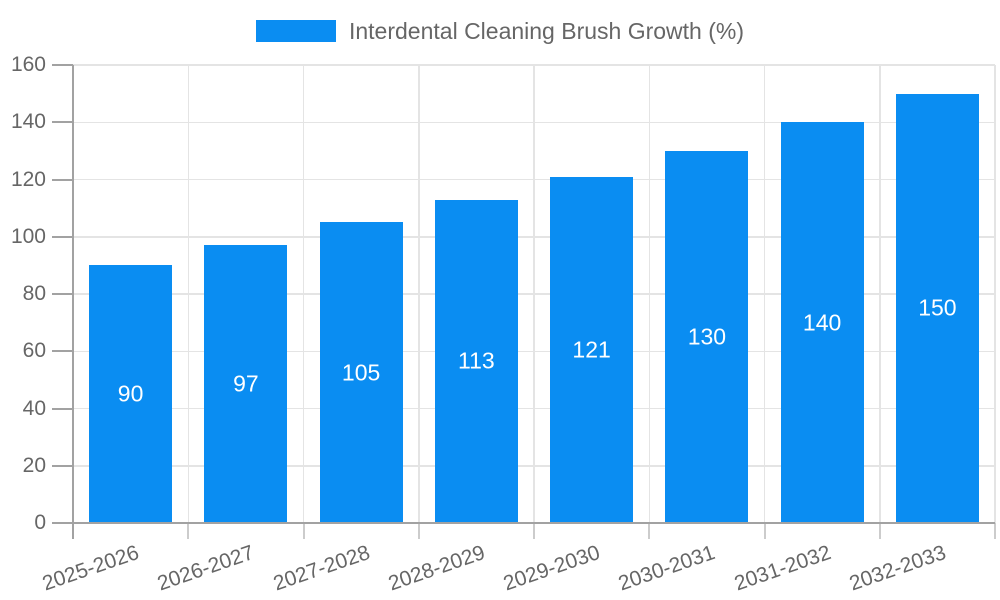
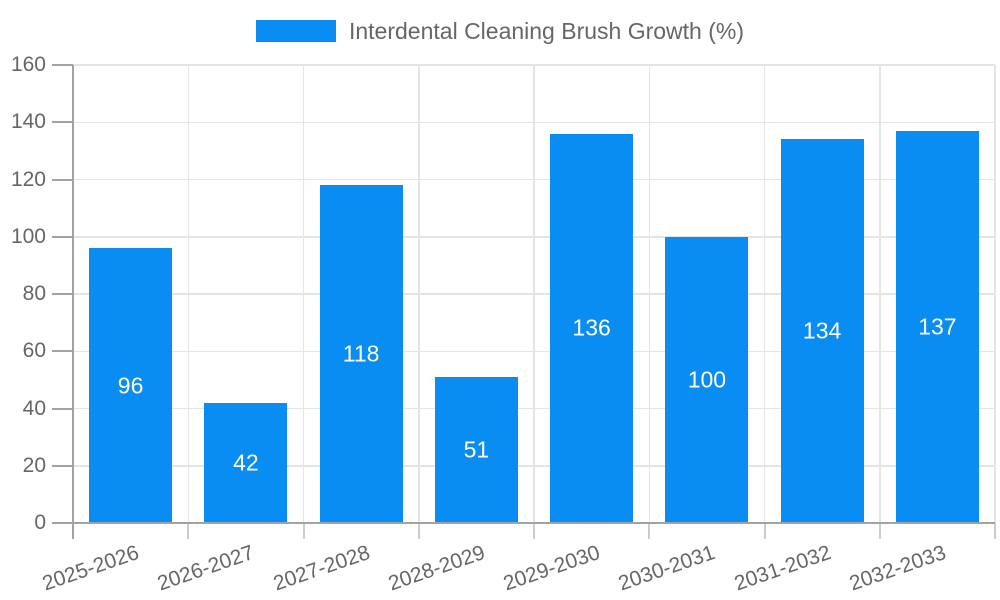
2025-2026: 90 -> 96
2026-2027: 97 -> 42
2027-2028: 105 -> 118
2028-2029: 113 -> 51
2029-2030: 121 -> 136
2030-2031: 130 -> 100
2031-2032: 140 -> 134
2032-2033: 150 -> 137
